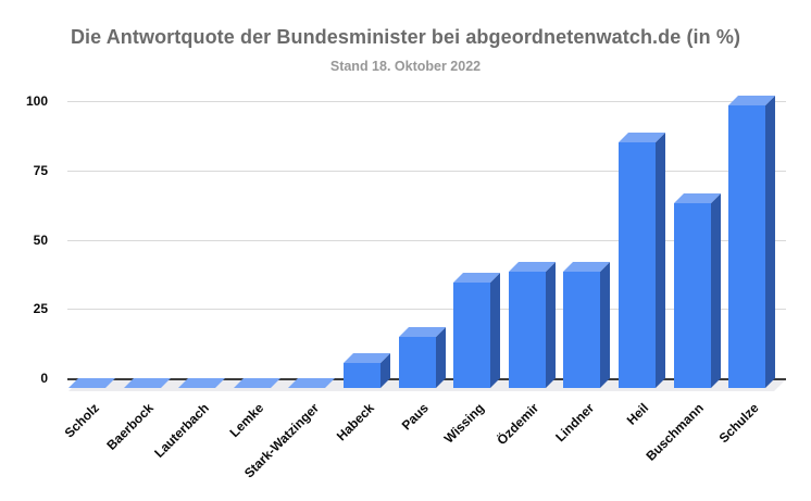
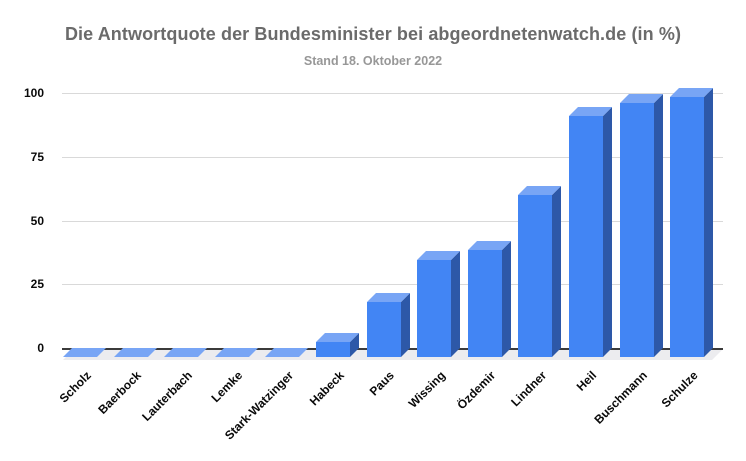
Habeck: 8 -> 5
Paus: 17 -> 20
Lindner: 40 -> 61
Heil: 85 -> 91
Buschmann: 64 -> 96
